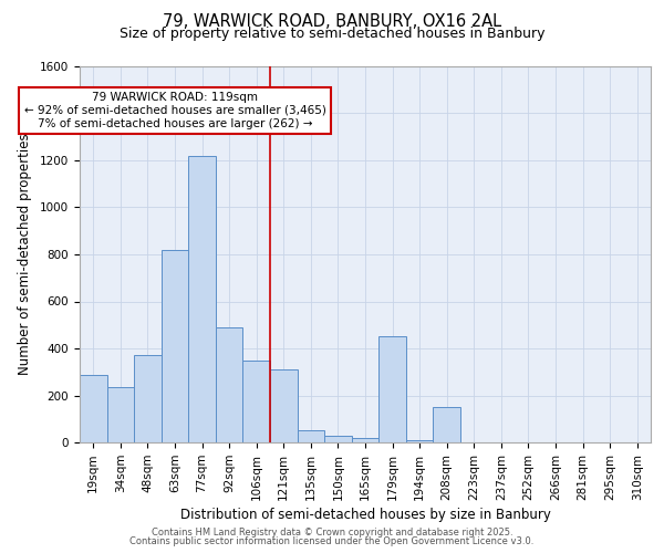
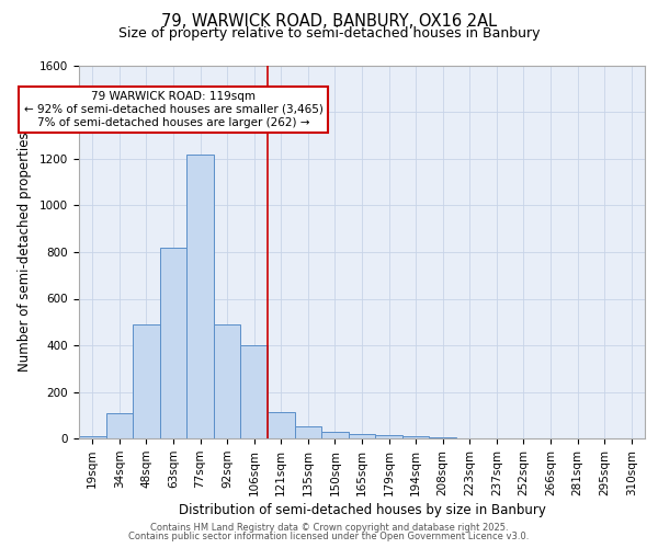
19sqm: 285 -> 10
34sqm: 235 -> 110
48sqm: 370 -> 490
106sqm: 350 -> 400
121sqm: 310 -> 115
179sqm: 450 -> 15
208sqm: 150 -> 5
